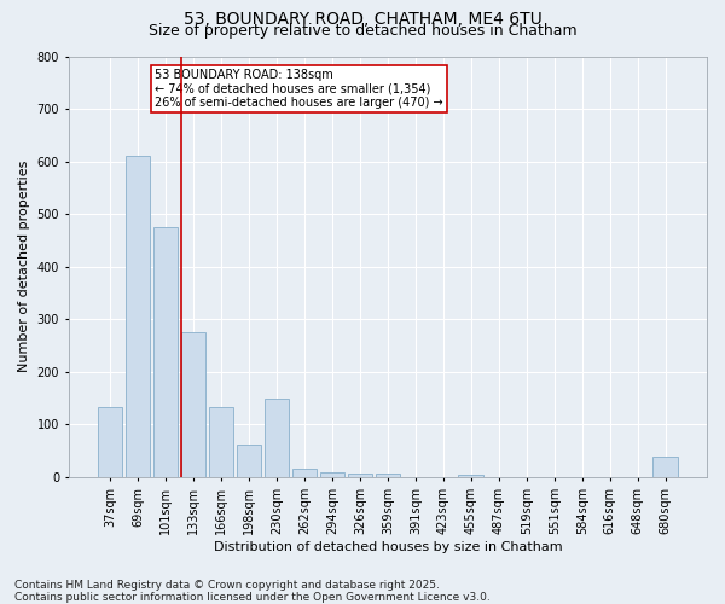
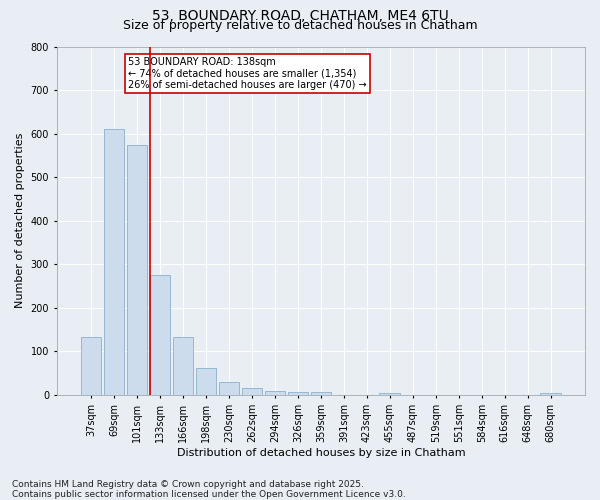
101sqm: 475 -> 573
230sqm: 150 -> 29
680sqm: 40 -> 5
